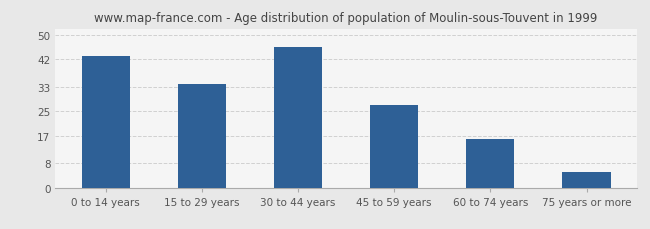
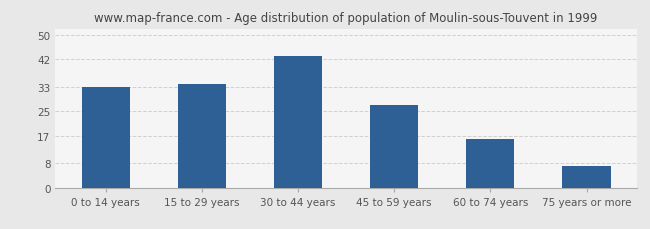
0 to 14 years: 43 -> 33
30 to 44 years: 46 -> 43
75 years or more: 5 -> 7
